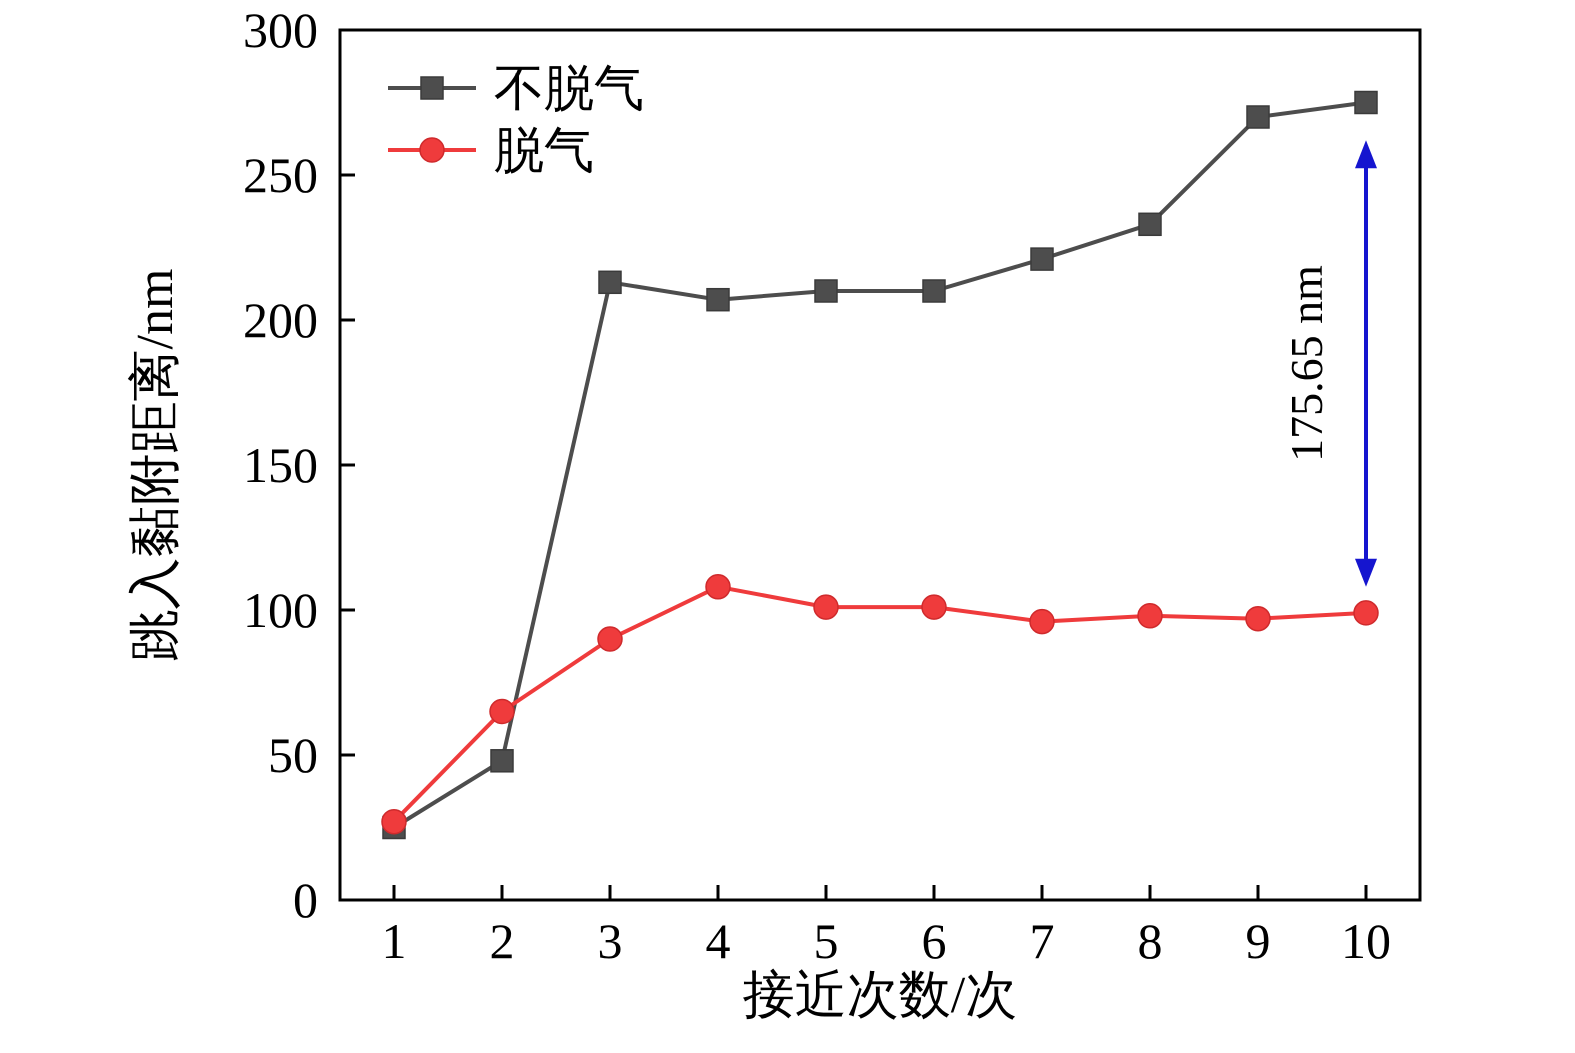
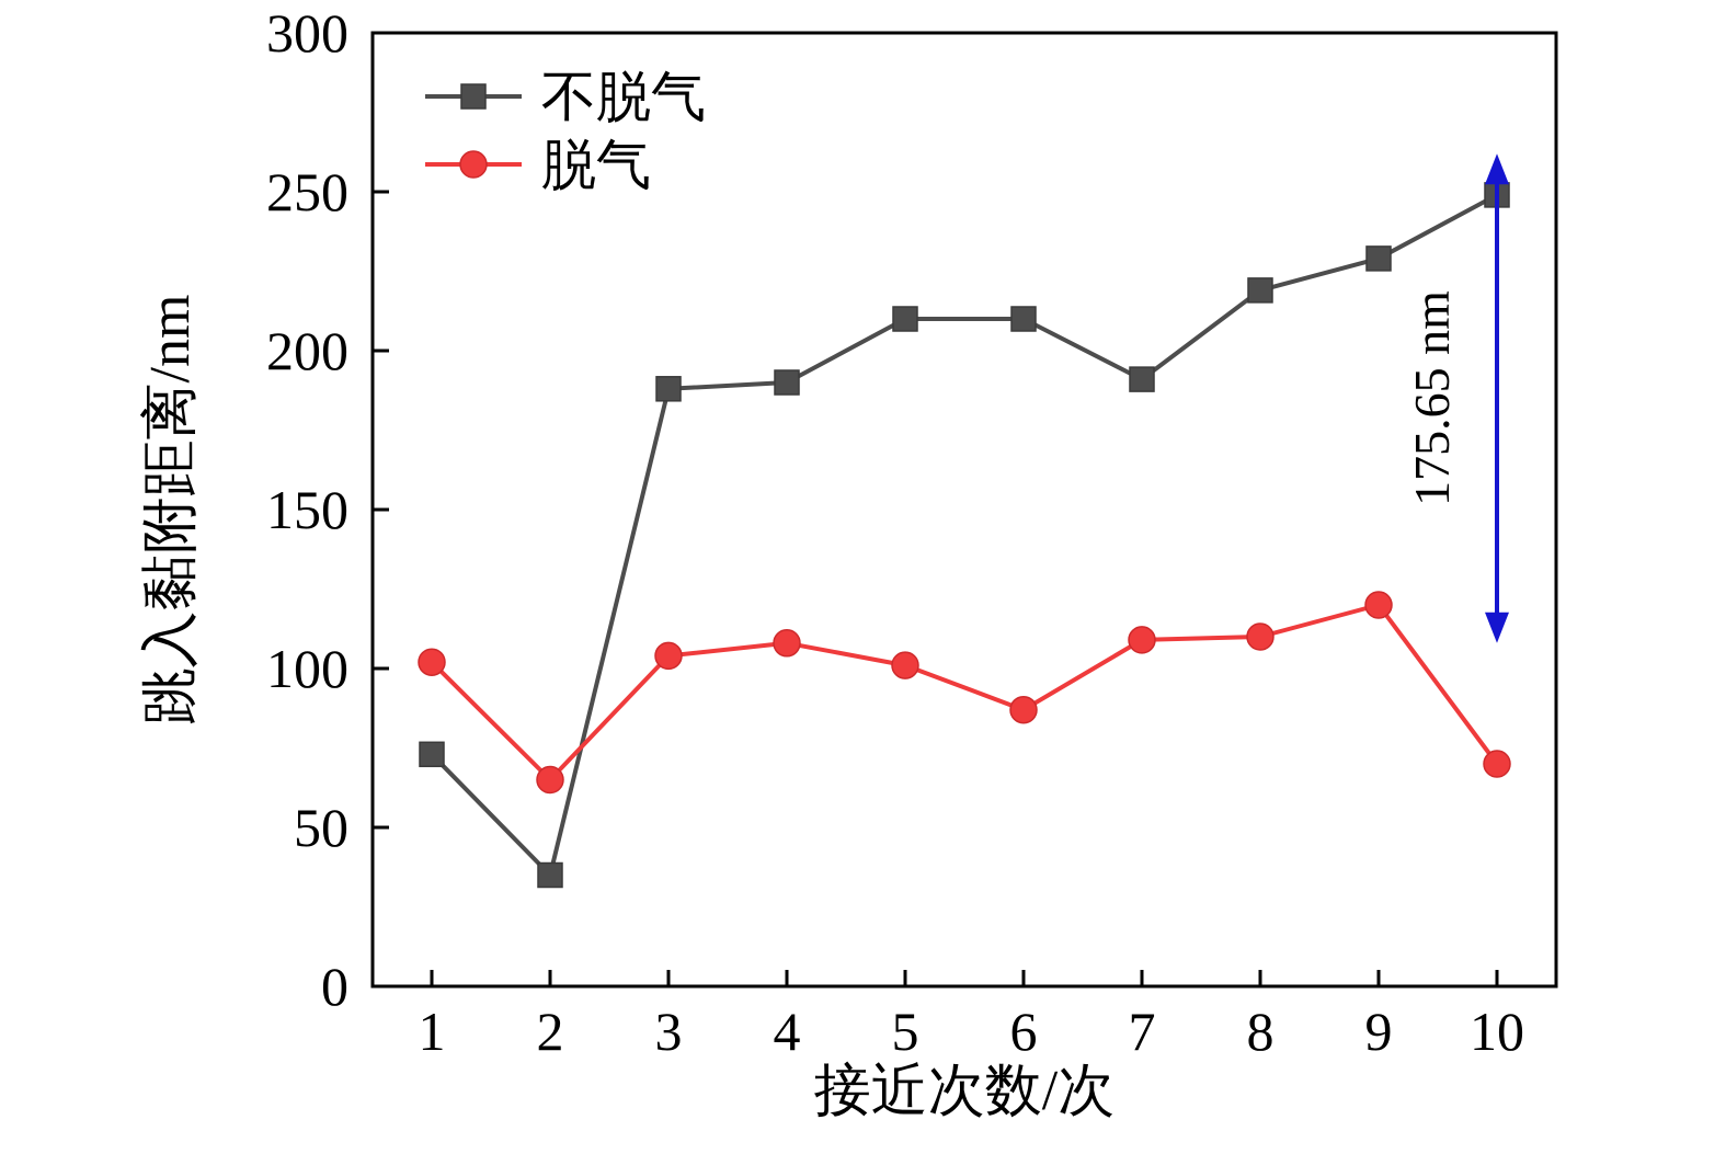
不脱气/1: 25 -> 73
脱气/1: 27 -> 102
不脱气/2: 48 -> 35
不脱气/3: 213 -> 188
脱气/3: 90 -> 104
不脱气/4: 207 -> 190
脱气/6: 101 -> 87
不脱气/7: 221 -> 191
脱气/7: 96 -> 109
不脱气/8: 233 -> 219
脱气/8: 98 -> 110
不脱气/9: 270 -> 229
脱气/9: 97 -> 120
不脱气/10: 275 -> 249
脱气/10: 99 -> 70
